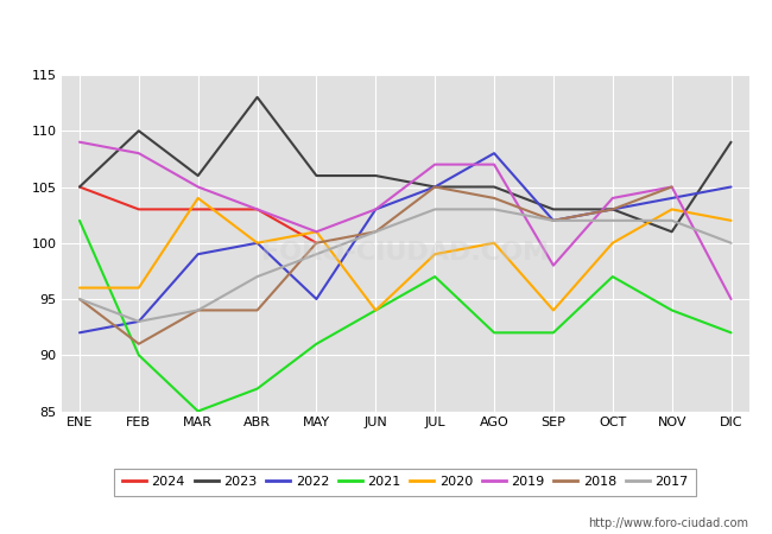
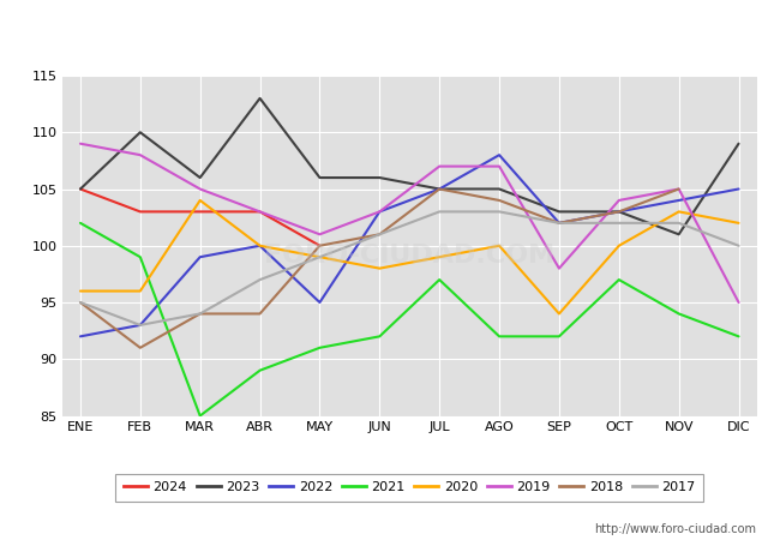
2021/FEB: 90 -> 99
2021/ABR: 87 -> 89
2020/MAY: 101 -> 99
2021/JUN: 94 -> 92
2020/JUN: 94 -> 98
